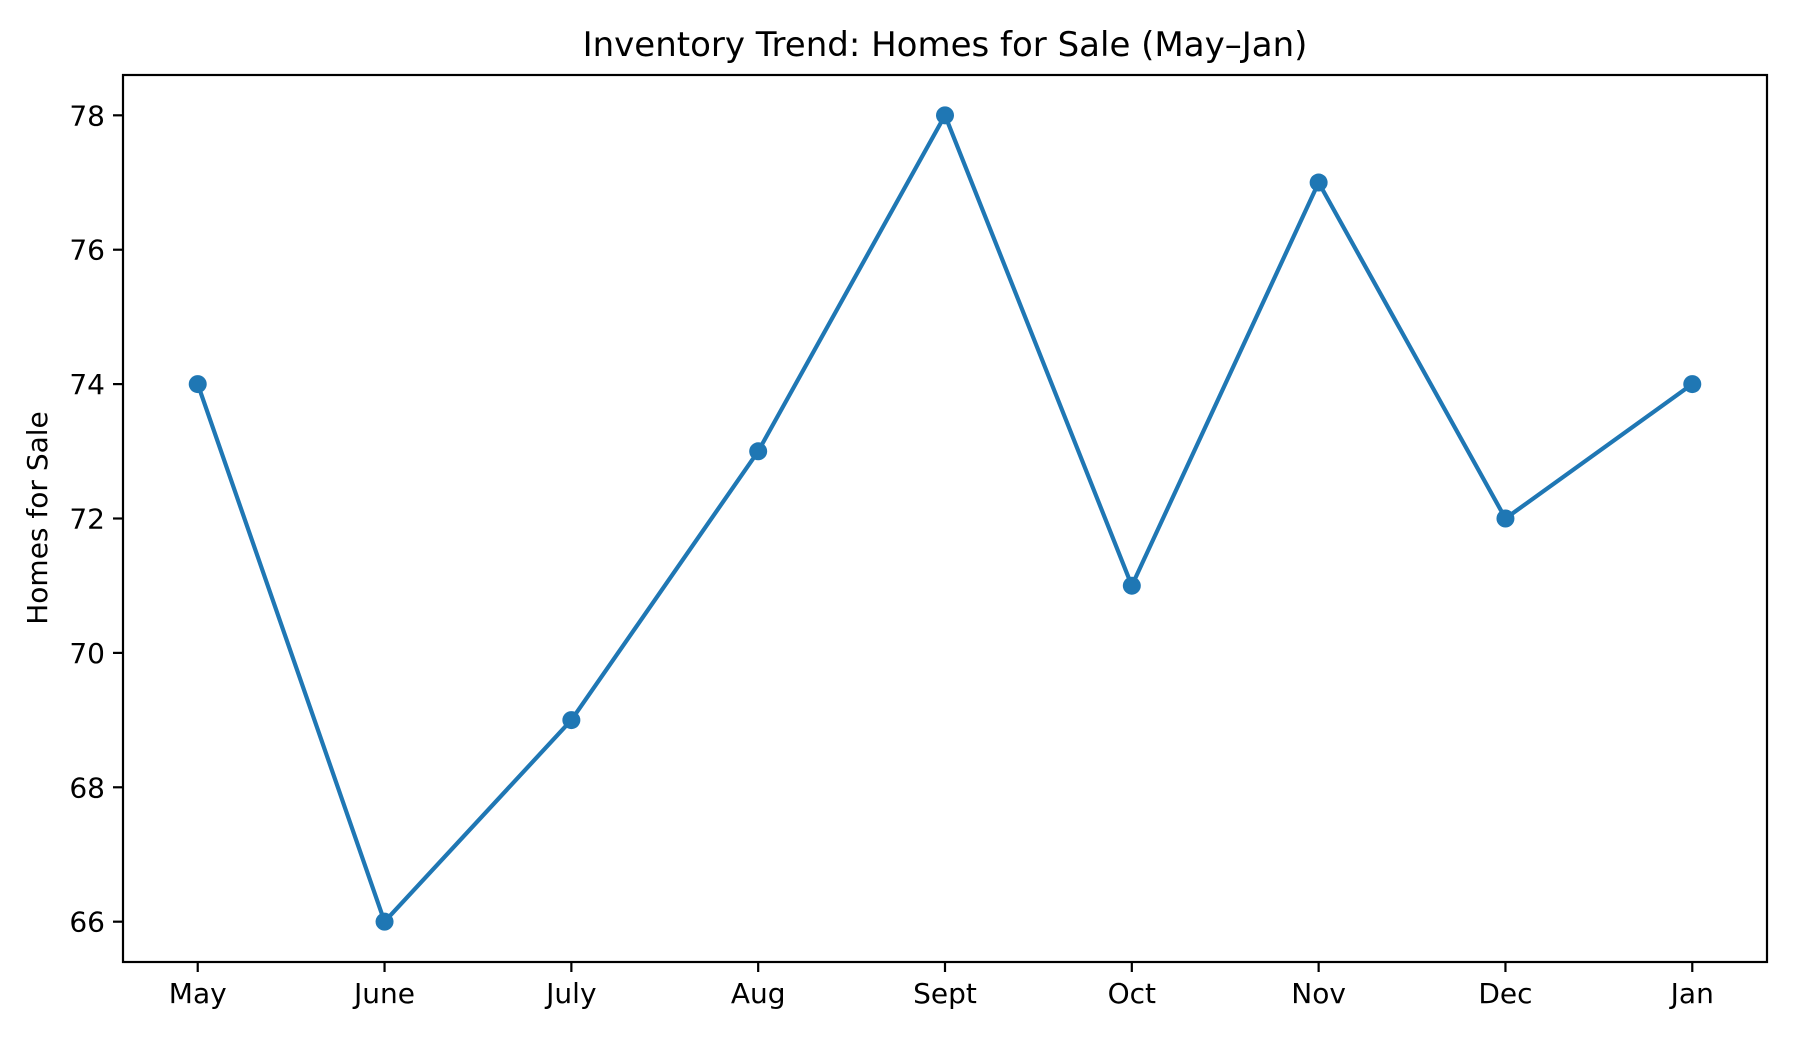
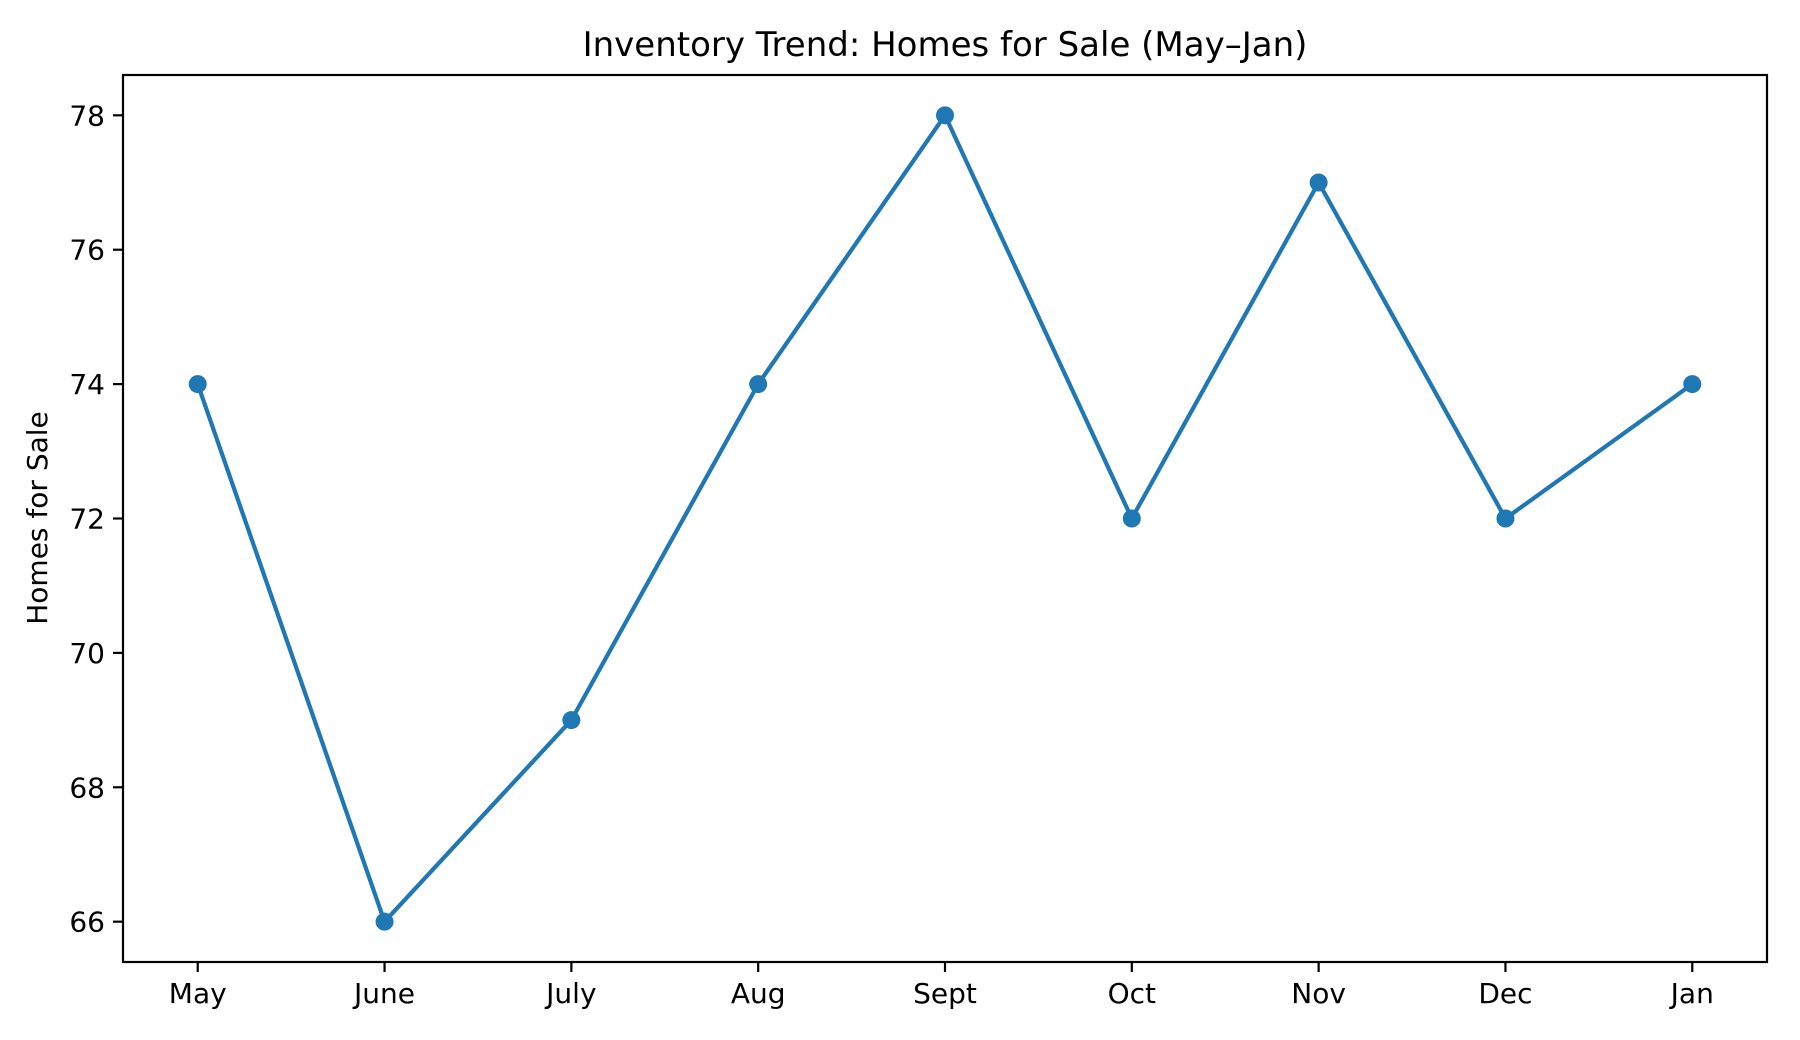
Aug: 73 -> 74
Oct: 71 -> 72
